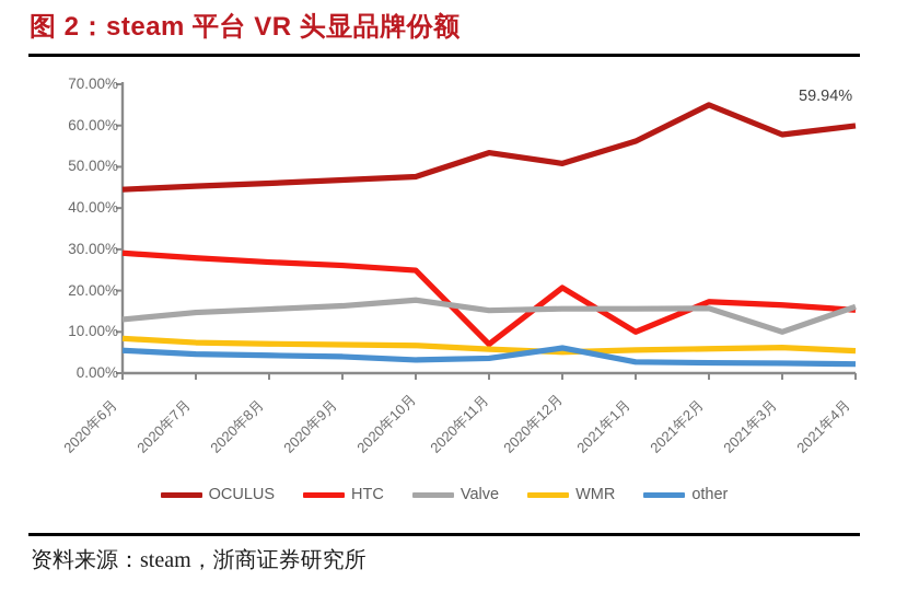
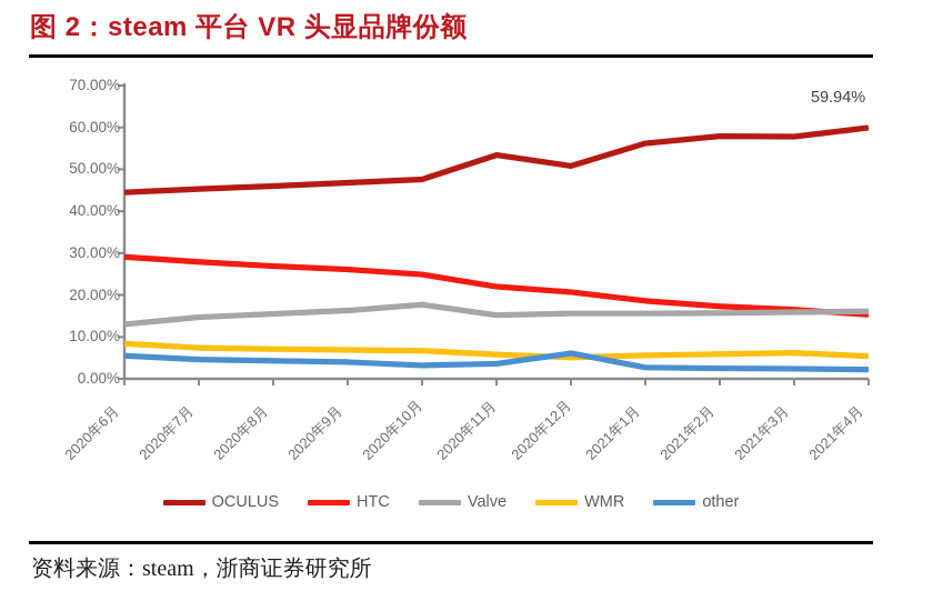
HTC/2020年11月: 7% -> 22%
HTC/2021年1月: 10% -> 19%
OCULUS/2021年2月: 65% -> 58%
Valve/2021年3月: 10% -> 16%
